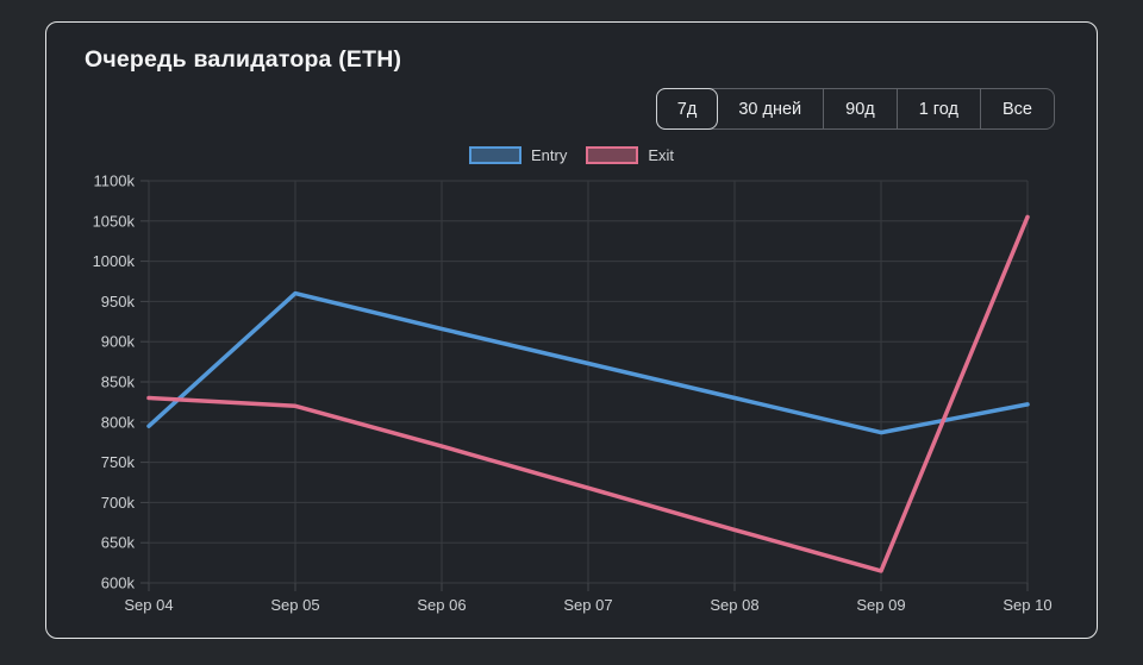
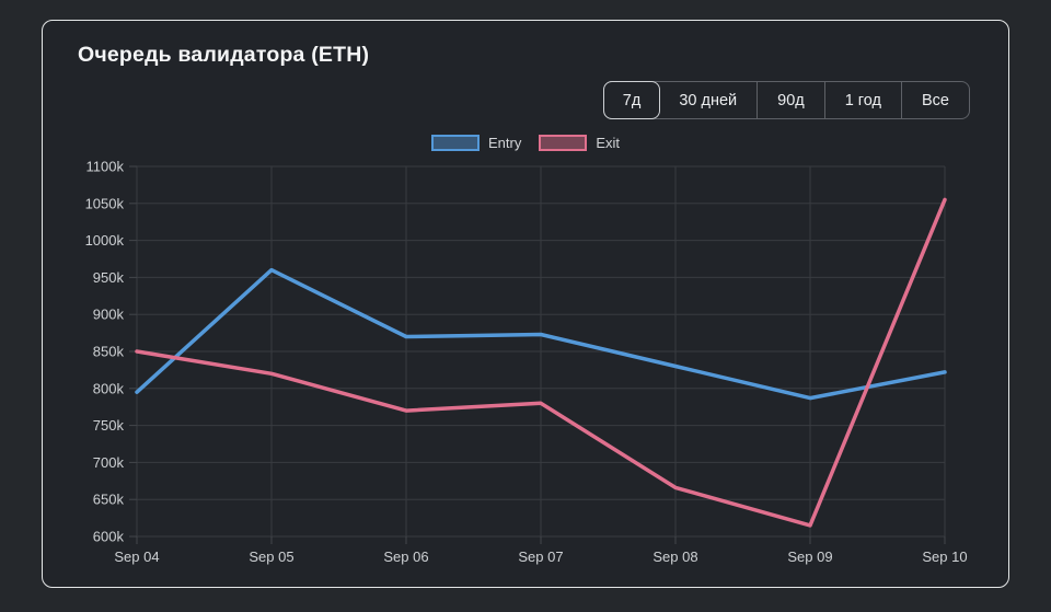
Exit/Sep 04: 830k -> 850k
Entry/Sep 06: 920k -> 870k
Exit/Sep 07: 720k -> 780k
